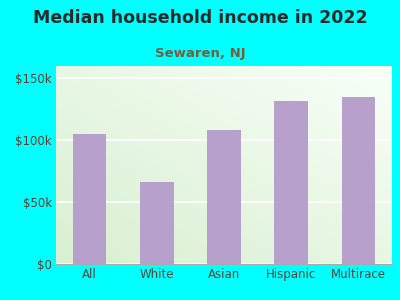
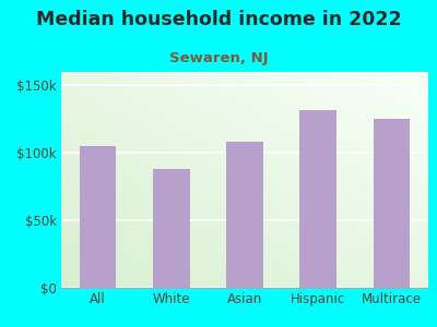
White: $66k -> $88k
Multirace: $135k -> $125k
